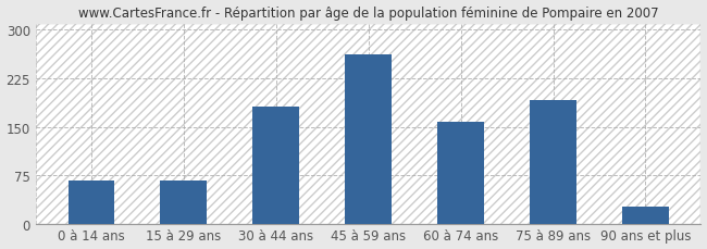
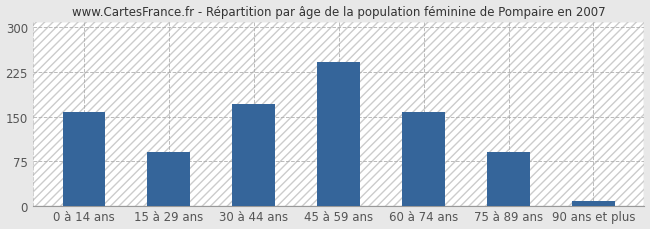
0 à 14 ans: 66 -> 158
15 à 29 ans: 66 -> 90
30 à 44 ans: 182 -> 171
45 à 59 ans: 262 -> 242
75 à 89 ans: 192 -> 90
90 ans et plus: 26 -> 7
